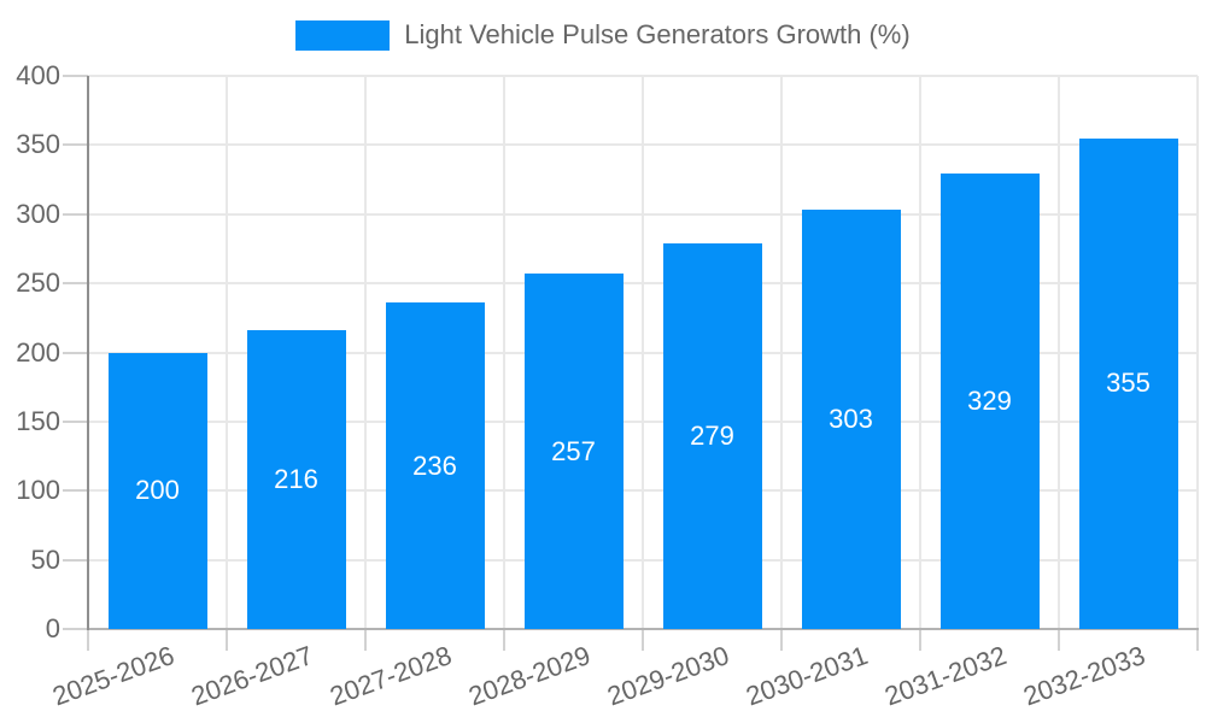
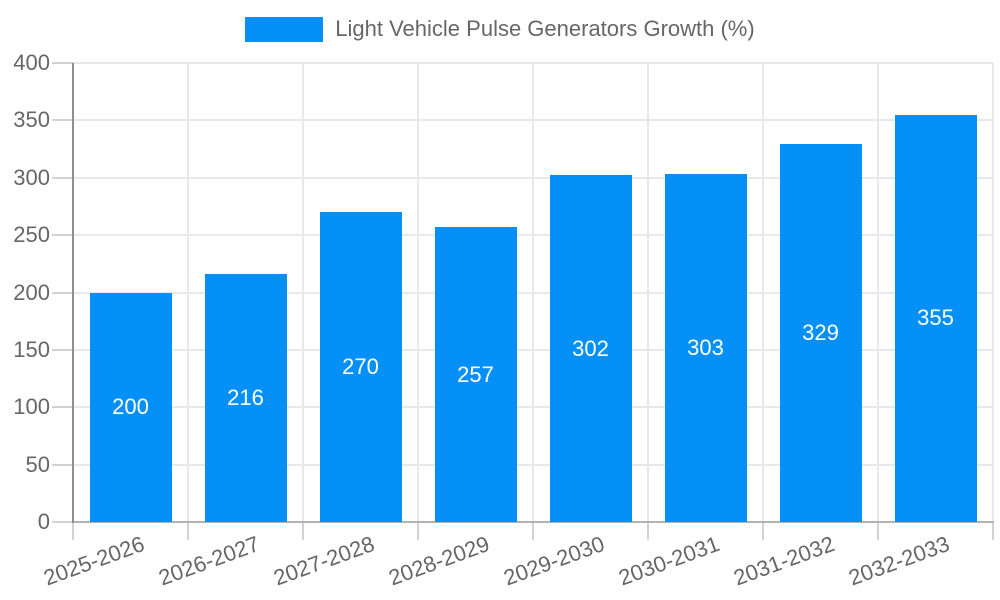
2027-2028: 236 -> 270
2029-2030: 279 -> 302
